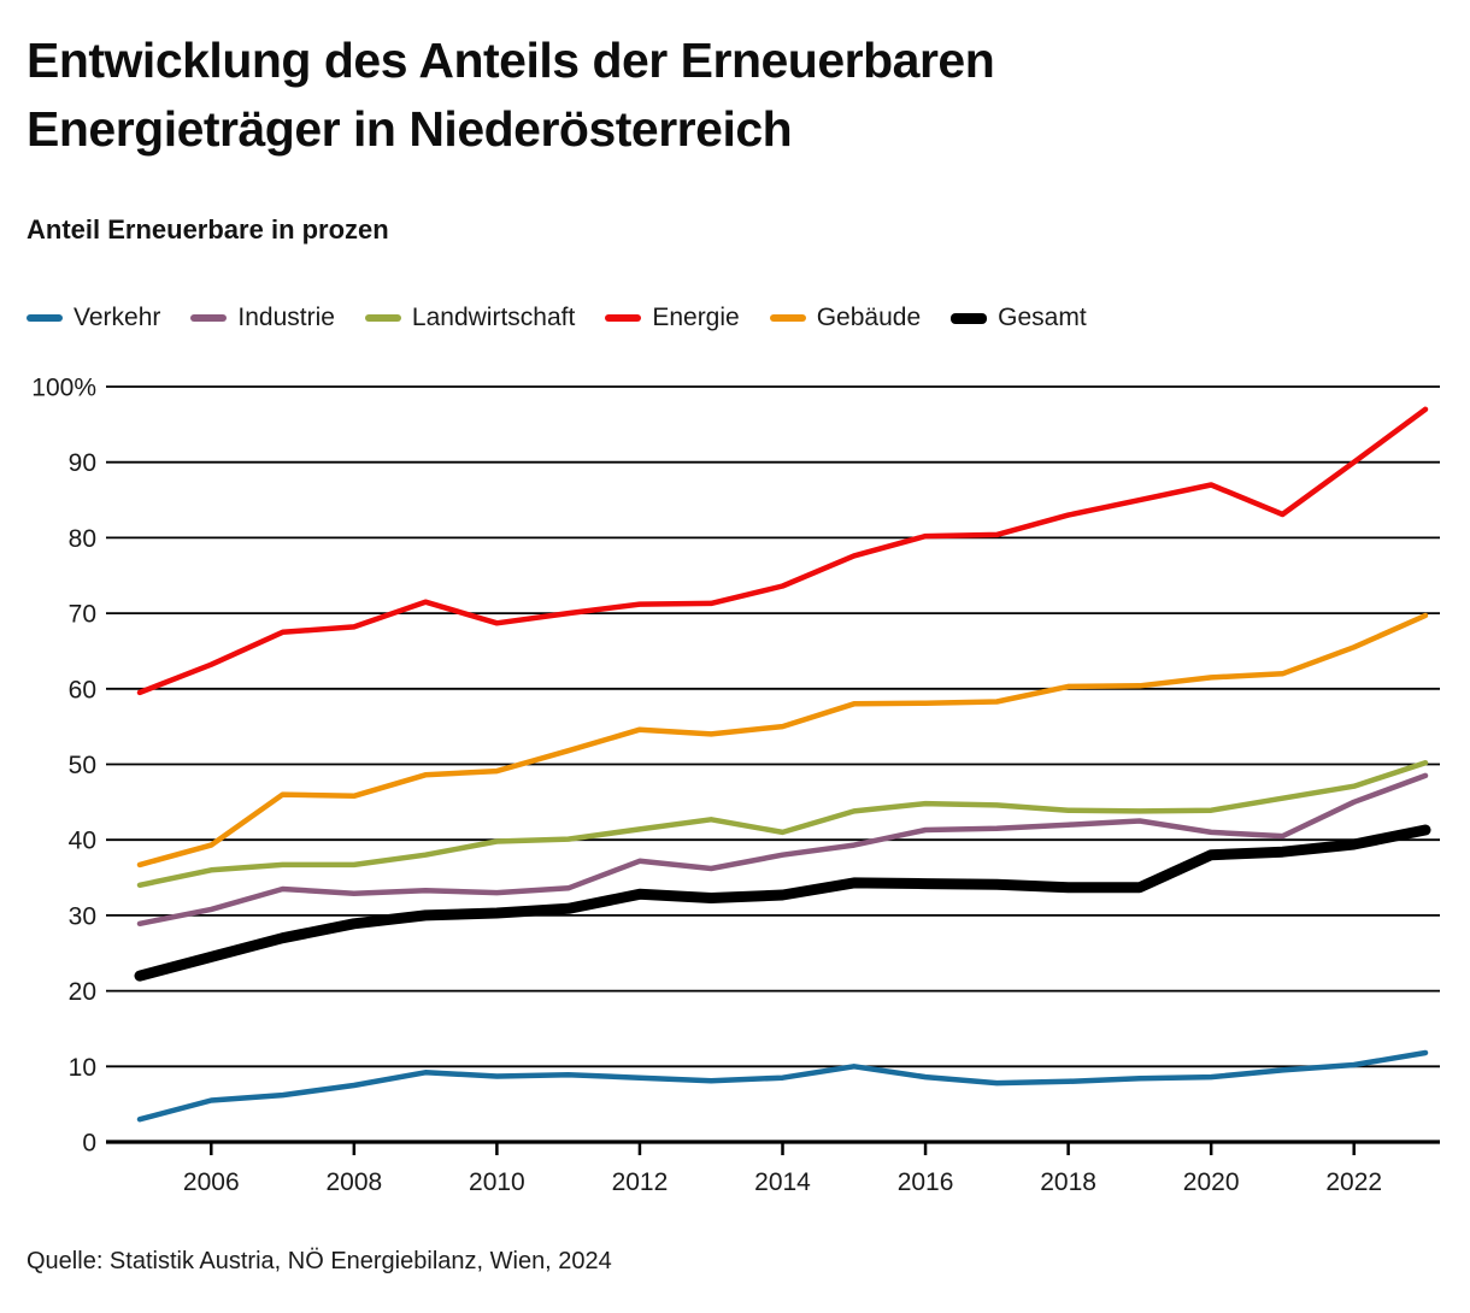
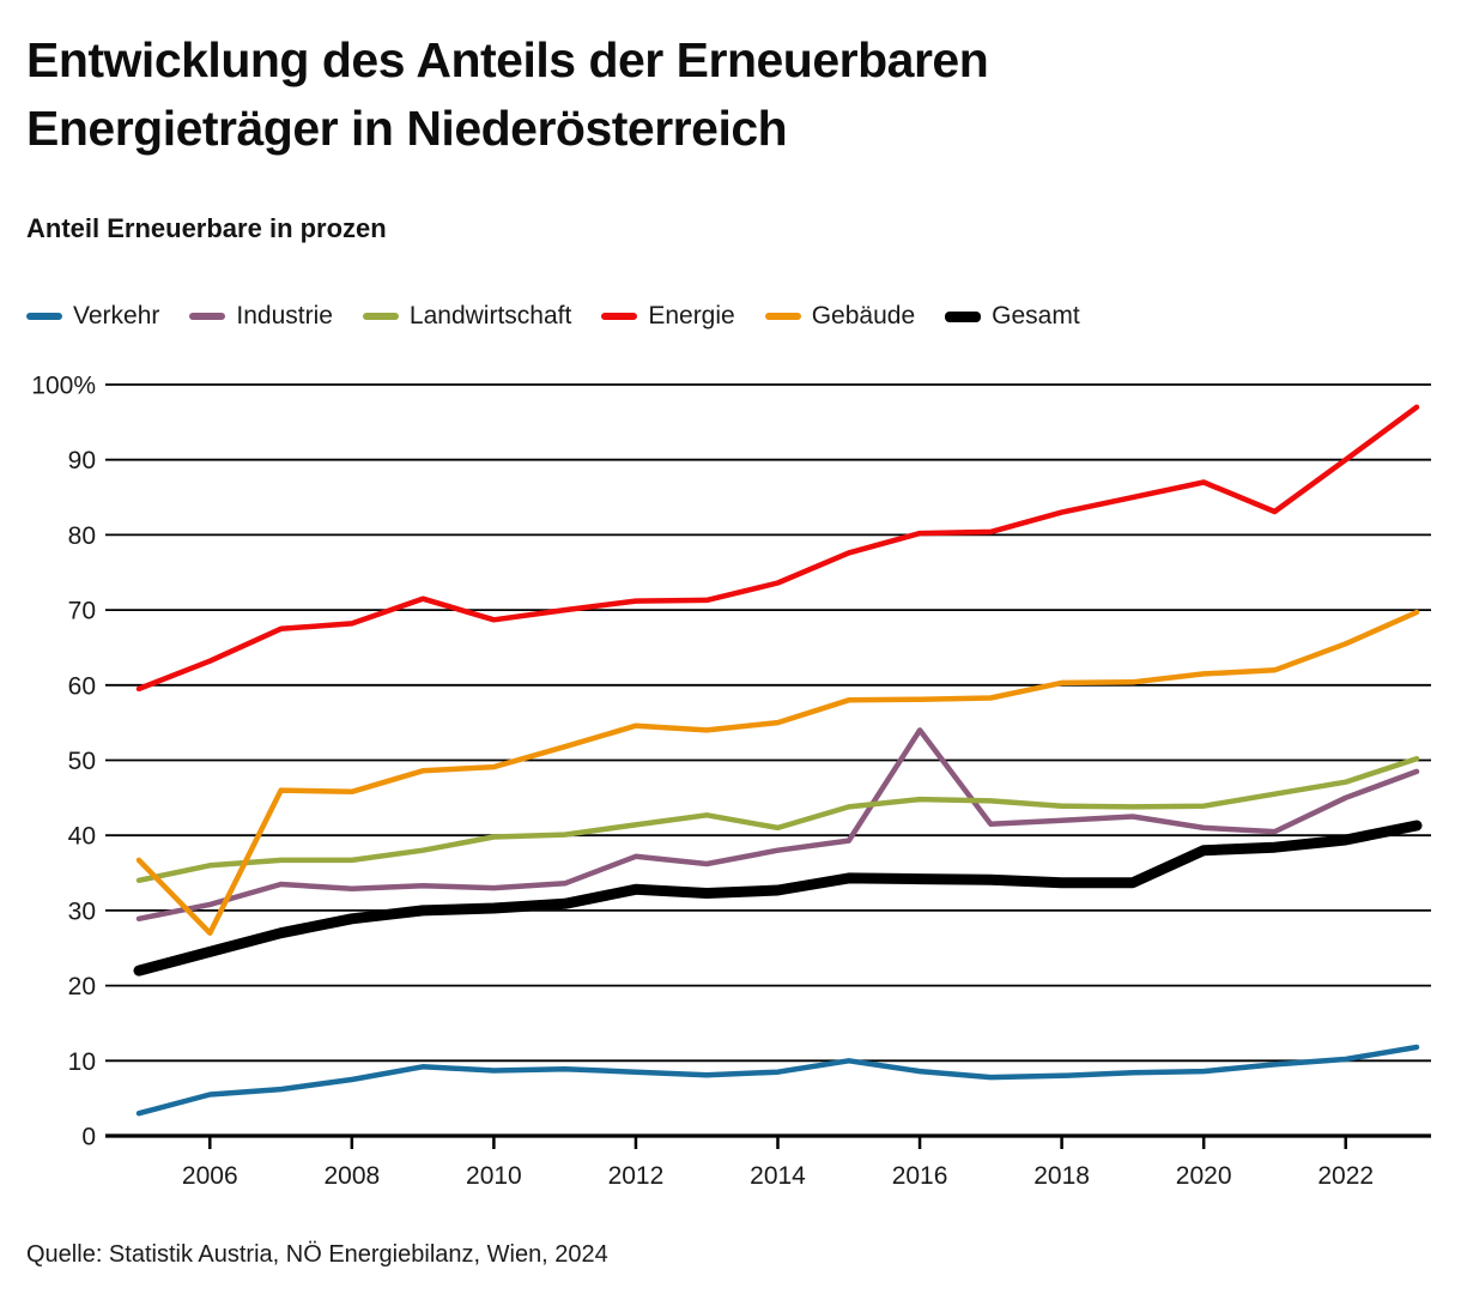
Gebäude/2006: 39% -> 27%
Industrie/2016: 41% -> 54%
